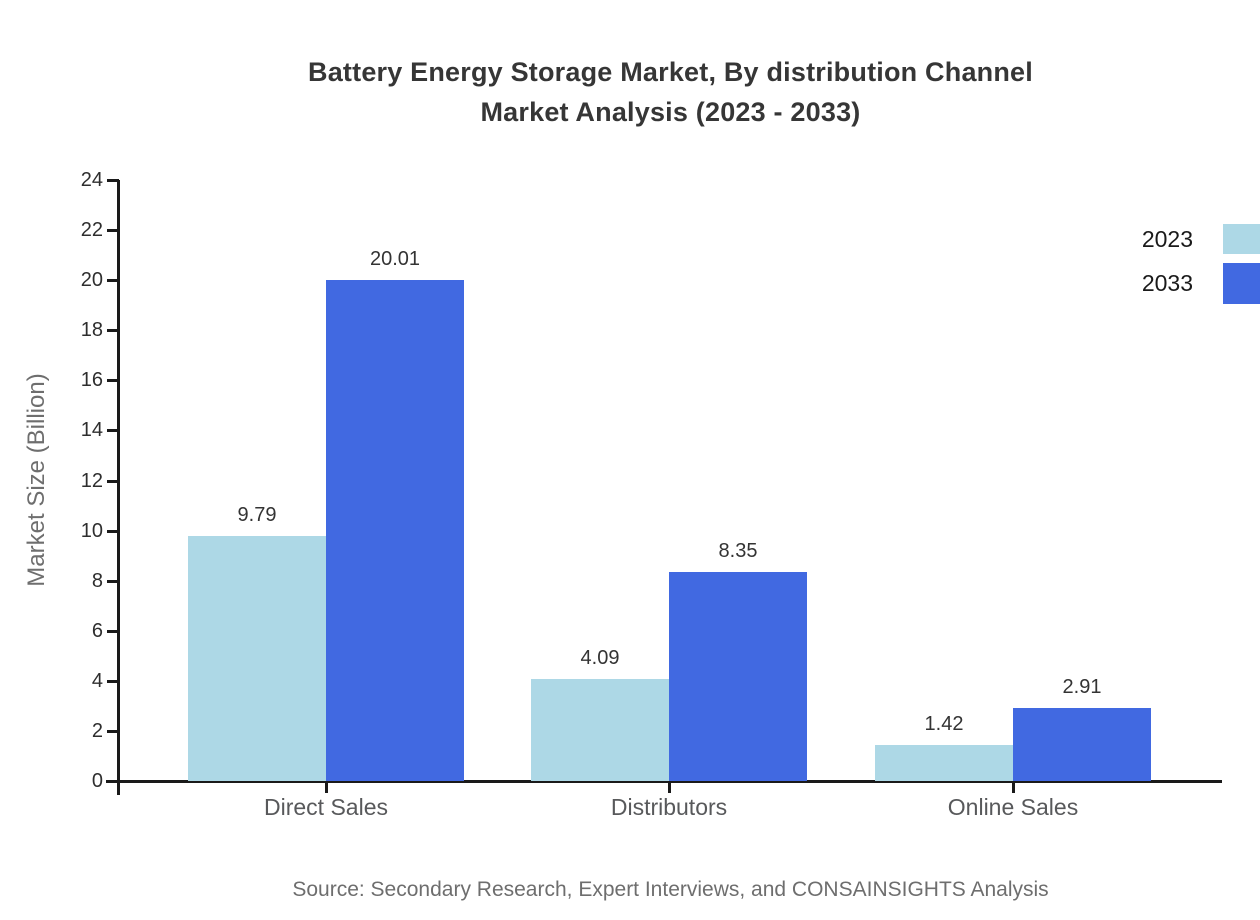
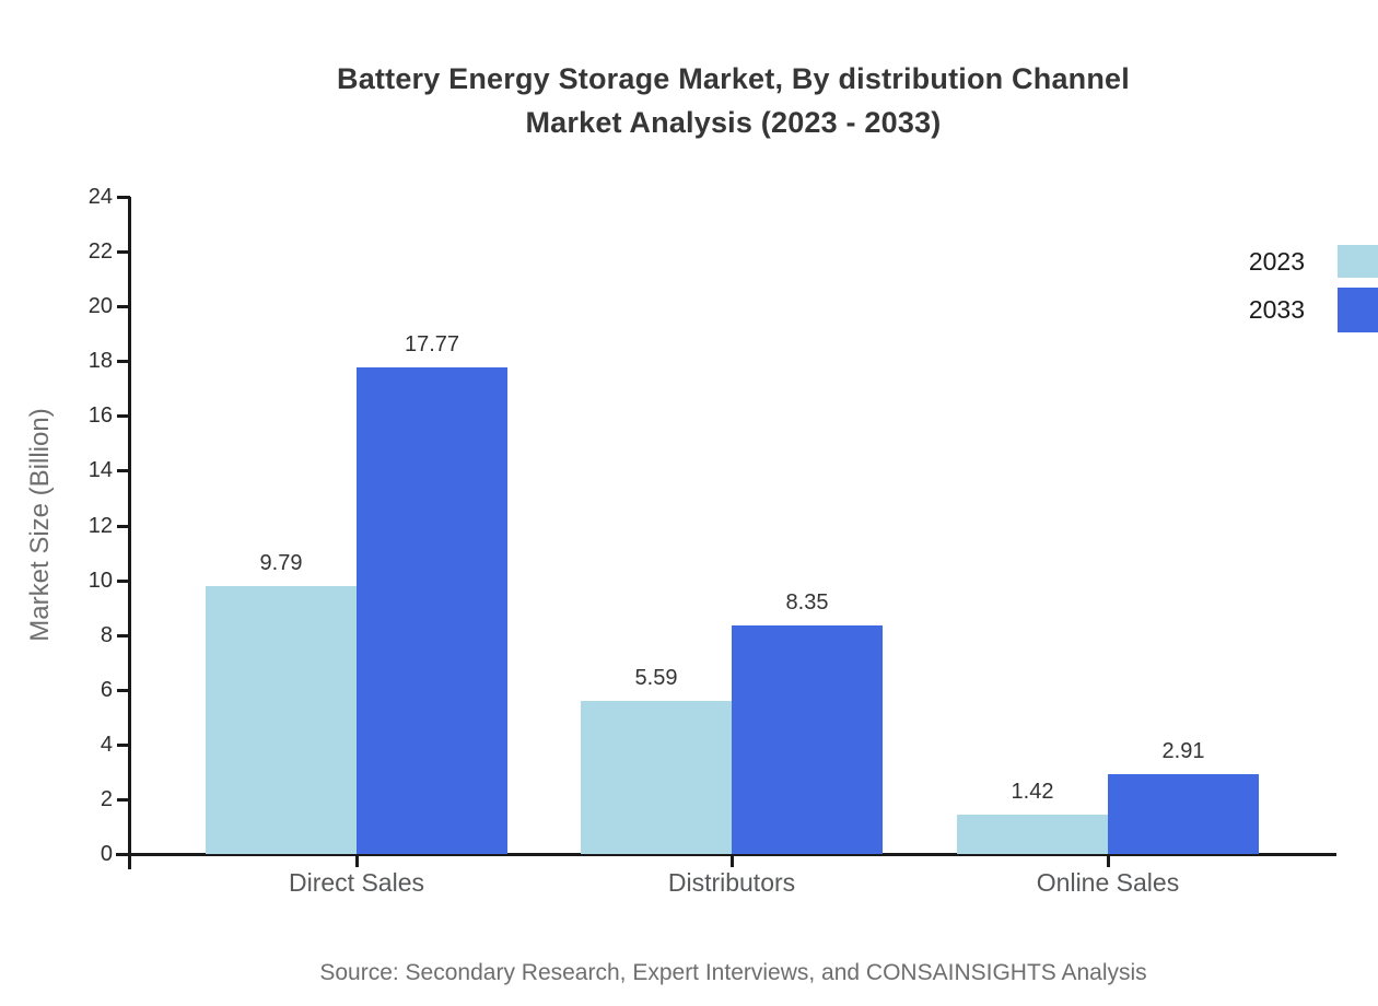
2033/Direct Sales: 20.01 -> 17.77
2023/Distributors: 4.09 -> 5.59
